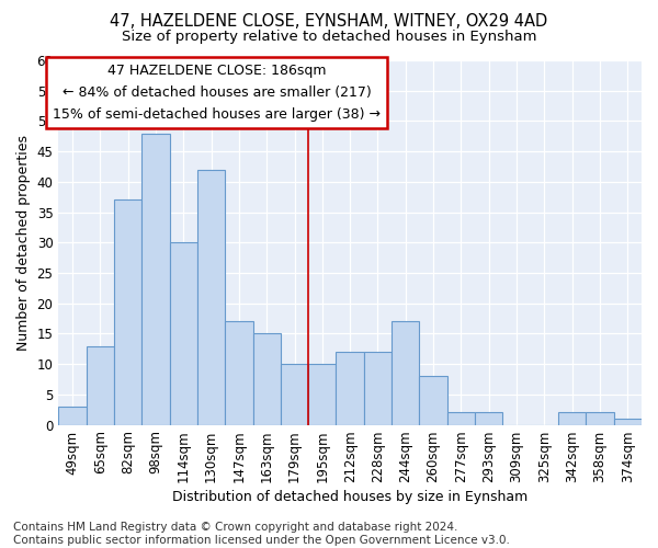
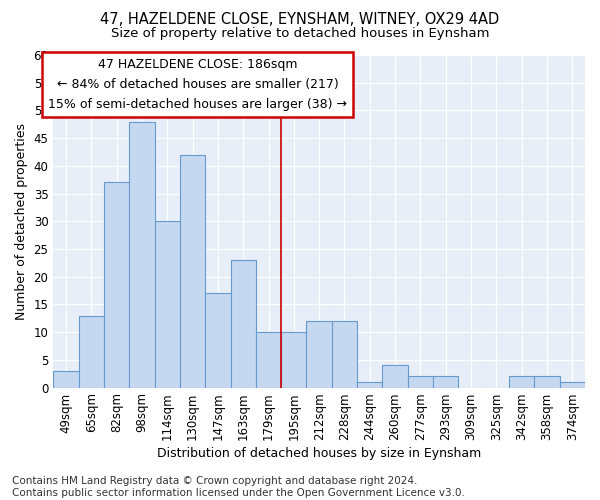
163sqm: 15 -> 23
244sqm: 17 -> 1
260sqm: 8 -> 4
